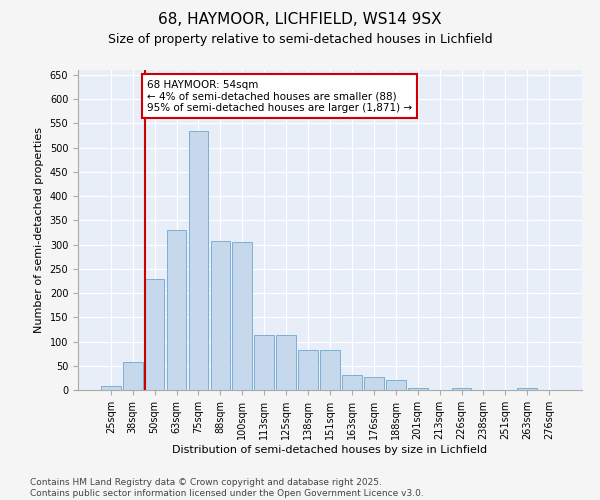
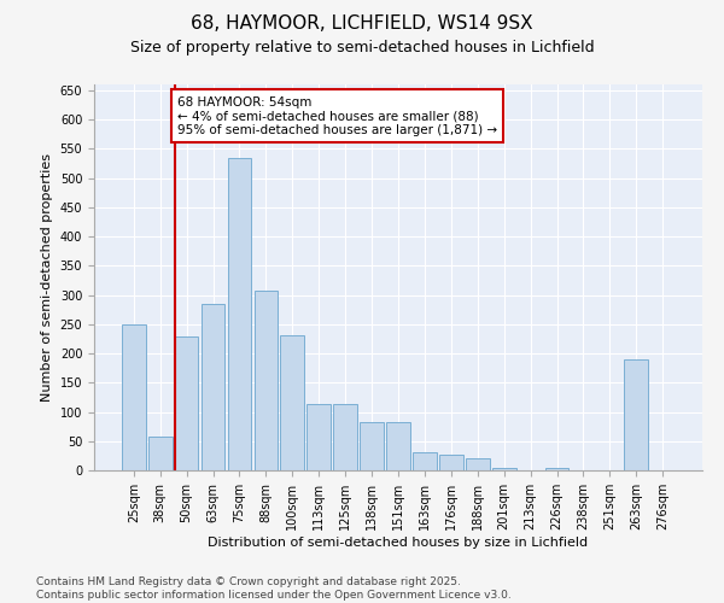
25sqm: 8 -> 250
63sqm: 330 -> 285
100sqm: 305 -> 230
263sqm: 5 -> 190
